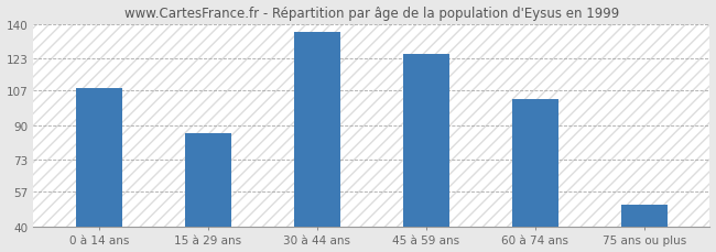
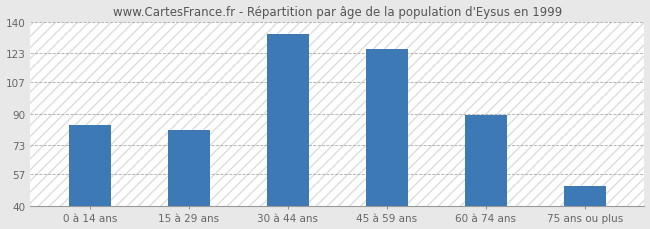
0 à 14 ans: 108 -> 84
15 à 29 ans: 86 -> 81
30 à 44 ans: 136 -> 133
60 à 74 ans: 103 -> 89
